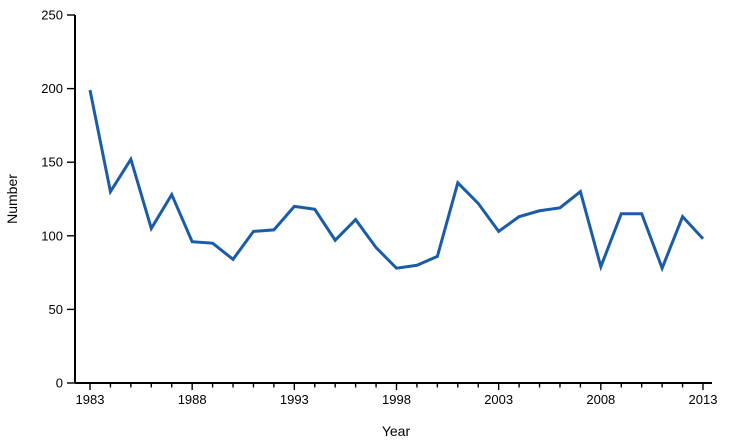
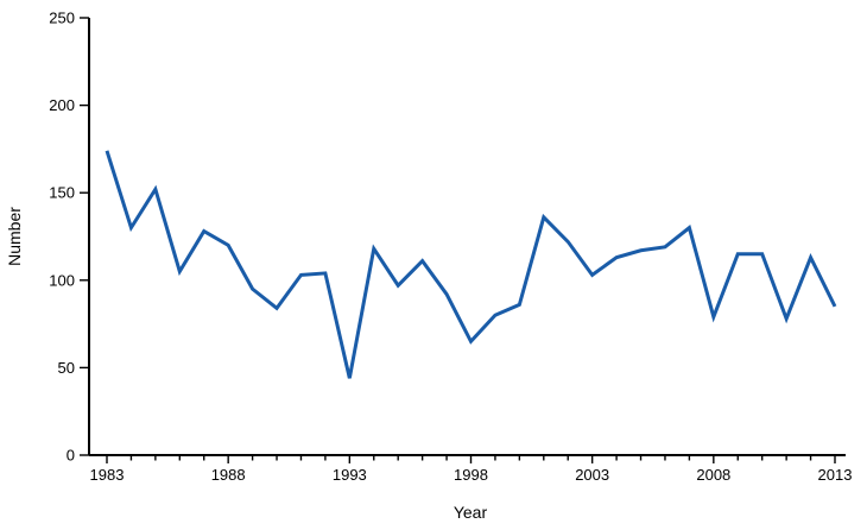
1983: 199 -> 174
1988: 96 -> 120
1993: 120 -> 44
1998: 78 -> 65
2013: 98 -> 85
